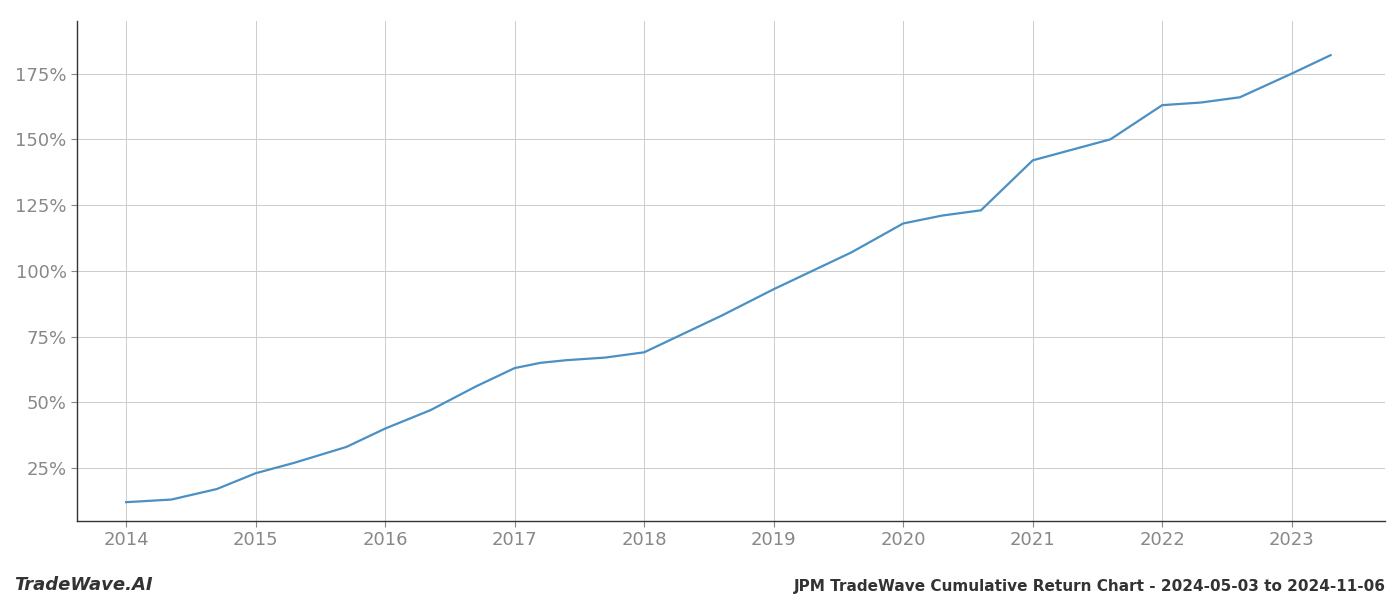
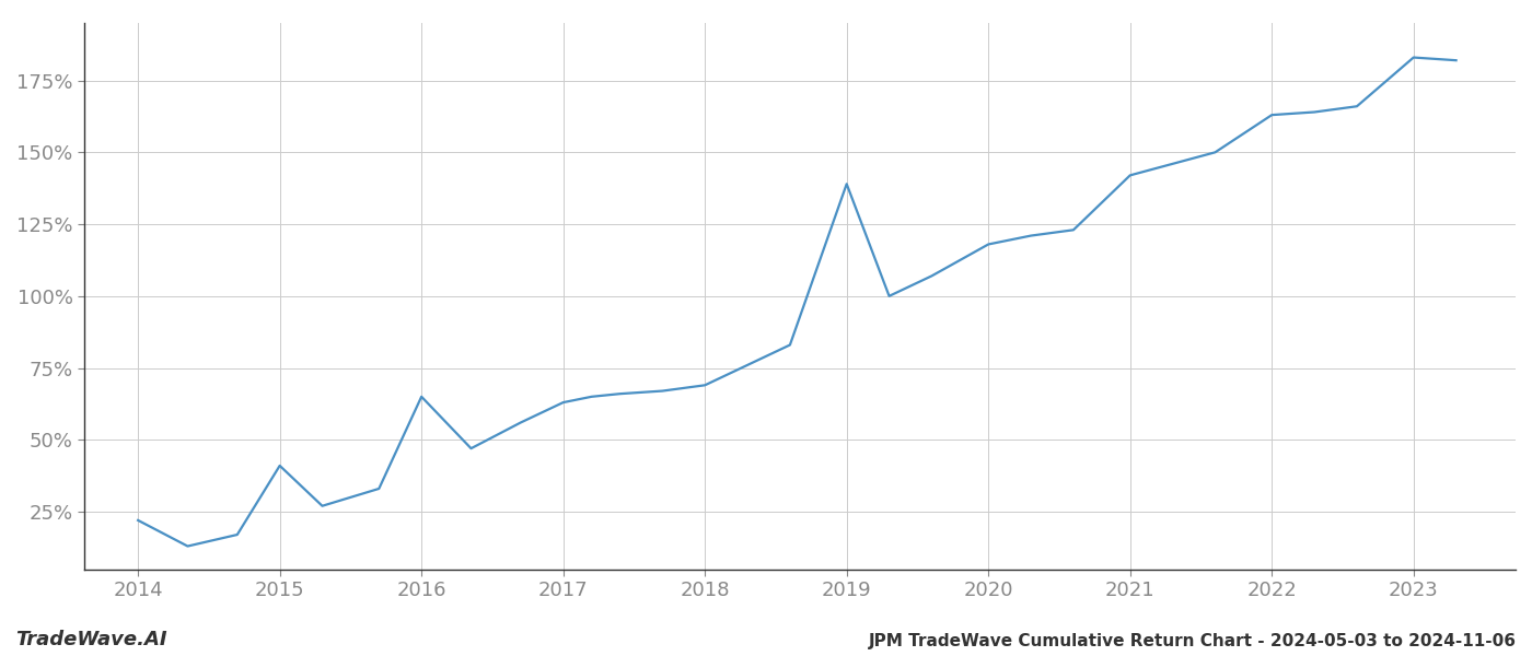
2014: 12% -> 22%
2015: 23% -> 41%
2016: 40% -> 65%
2019: 93% -> 139%
2023: 175% -> 183%
